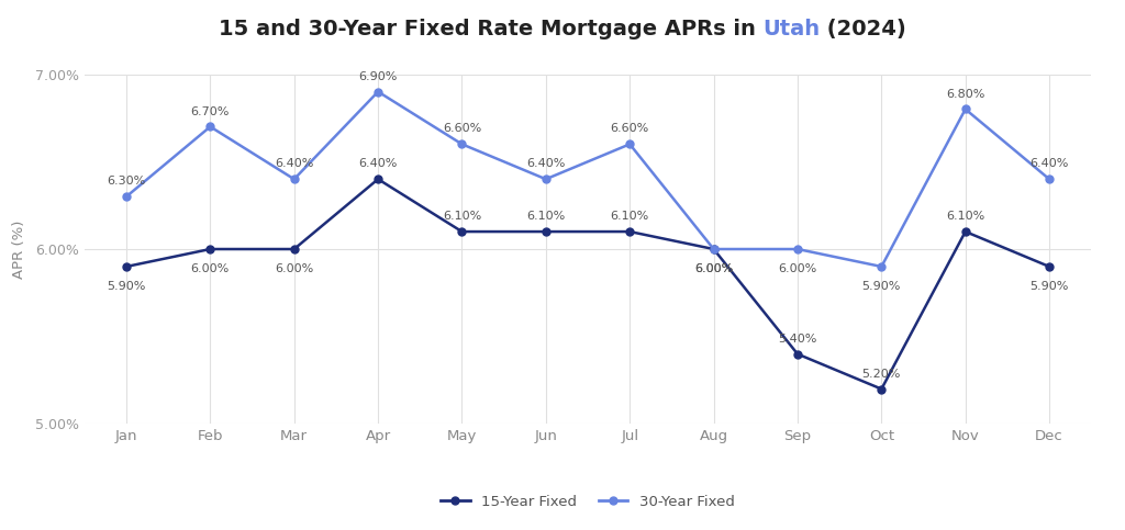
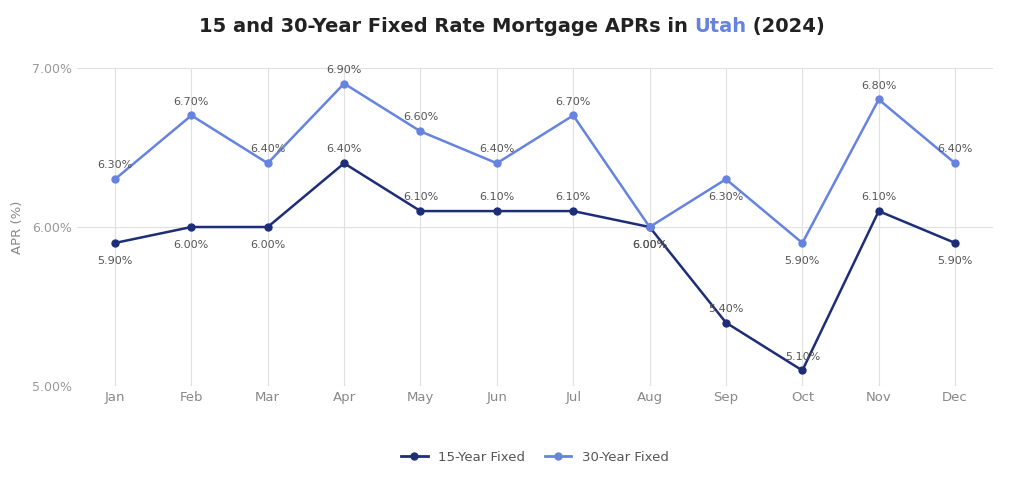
30-Year Fixed/Jul: 6.60% -> 6.70%
30-Year Fixed/Sep: 6.00% -> 6.30%
15-Year Fixed/Oct: 5.20% -> 5.10%
